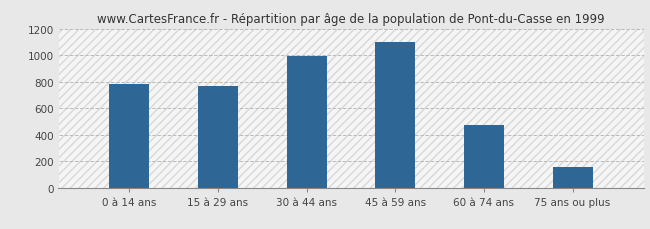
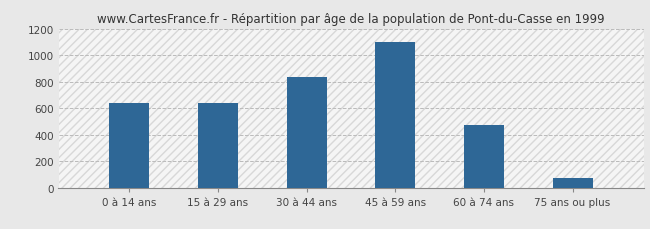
0 à 14 ans: 780 -> 640
15 à 29 ans: 770 -> 640
30 à 44 ans: 990 -> 840
75 ans ou plus: 160 -> 70
